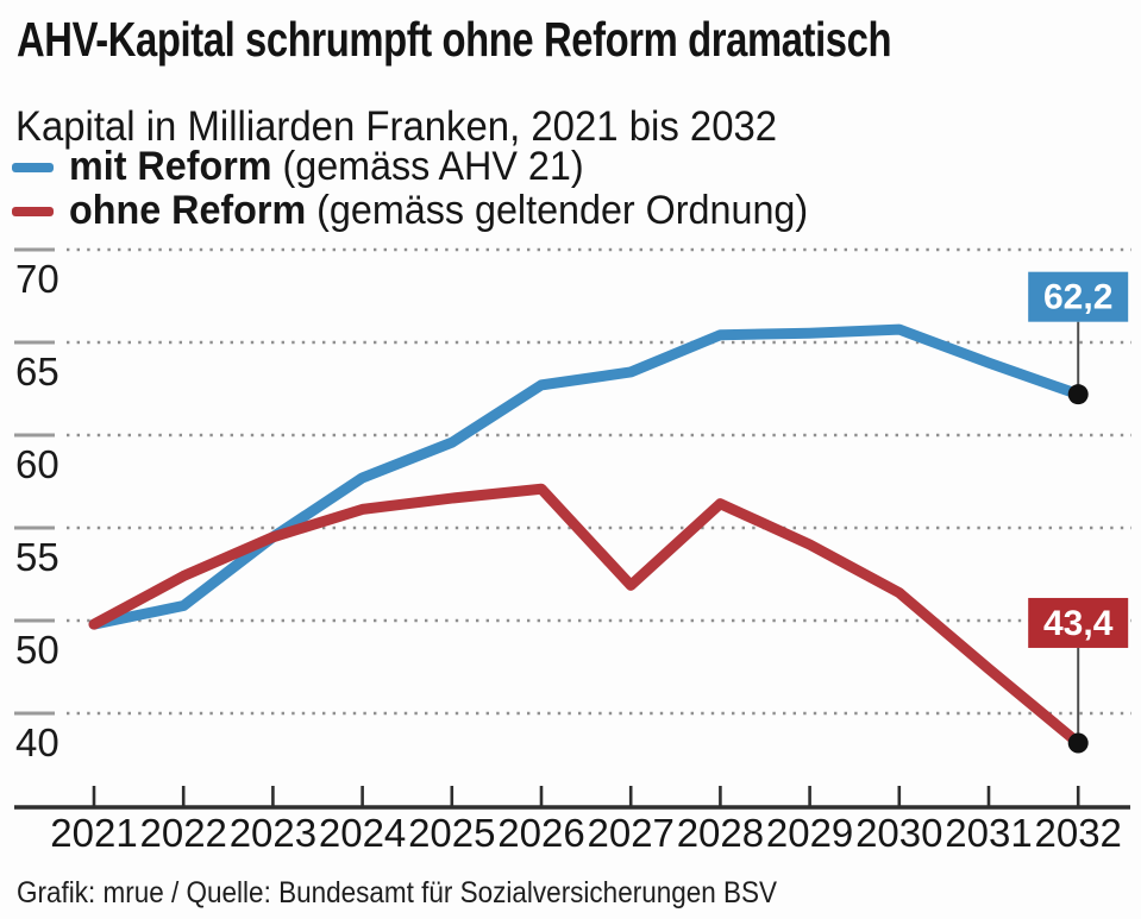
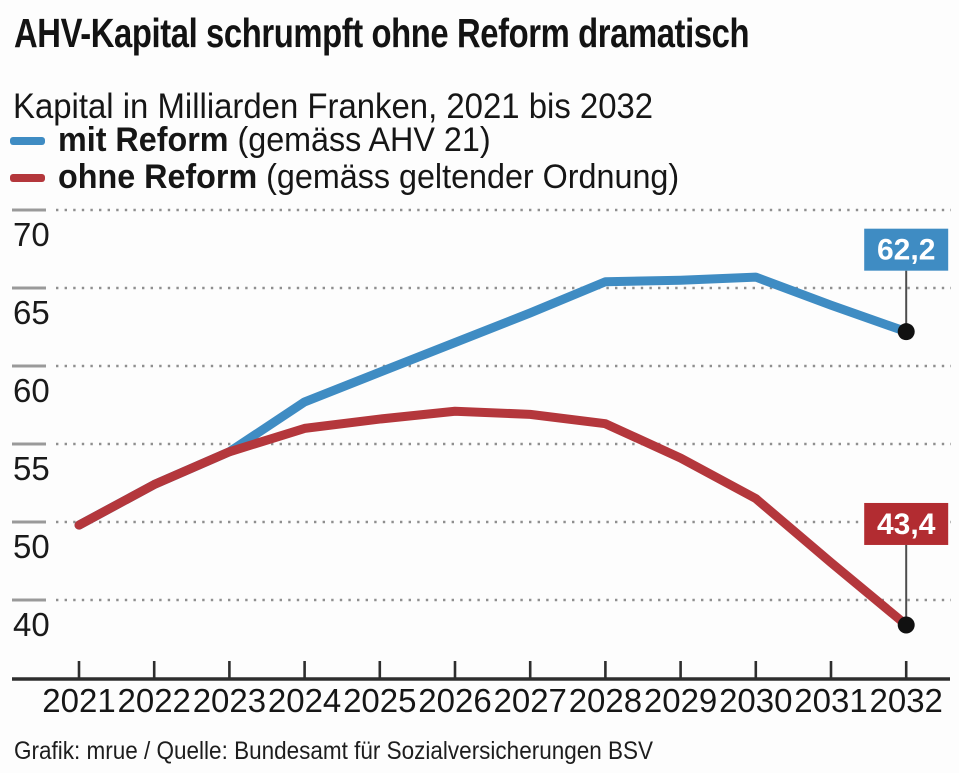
mit Reform (gemäss AHV 21)/2022: 50.8 -> 52.4
mit Reform (gemäss AHV 21)/2026: 62.7 -> 61.5
ohne Reform (gemäss geltender Ordnung)/2027: 51.9 -> 56.9
